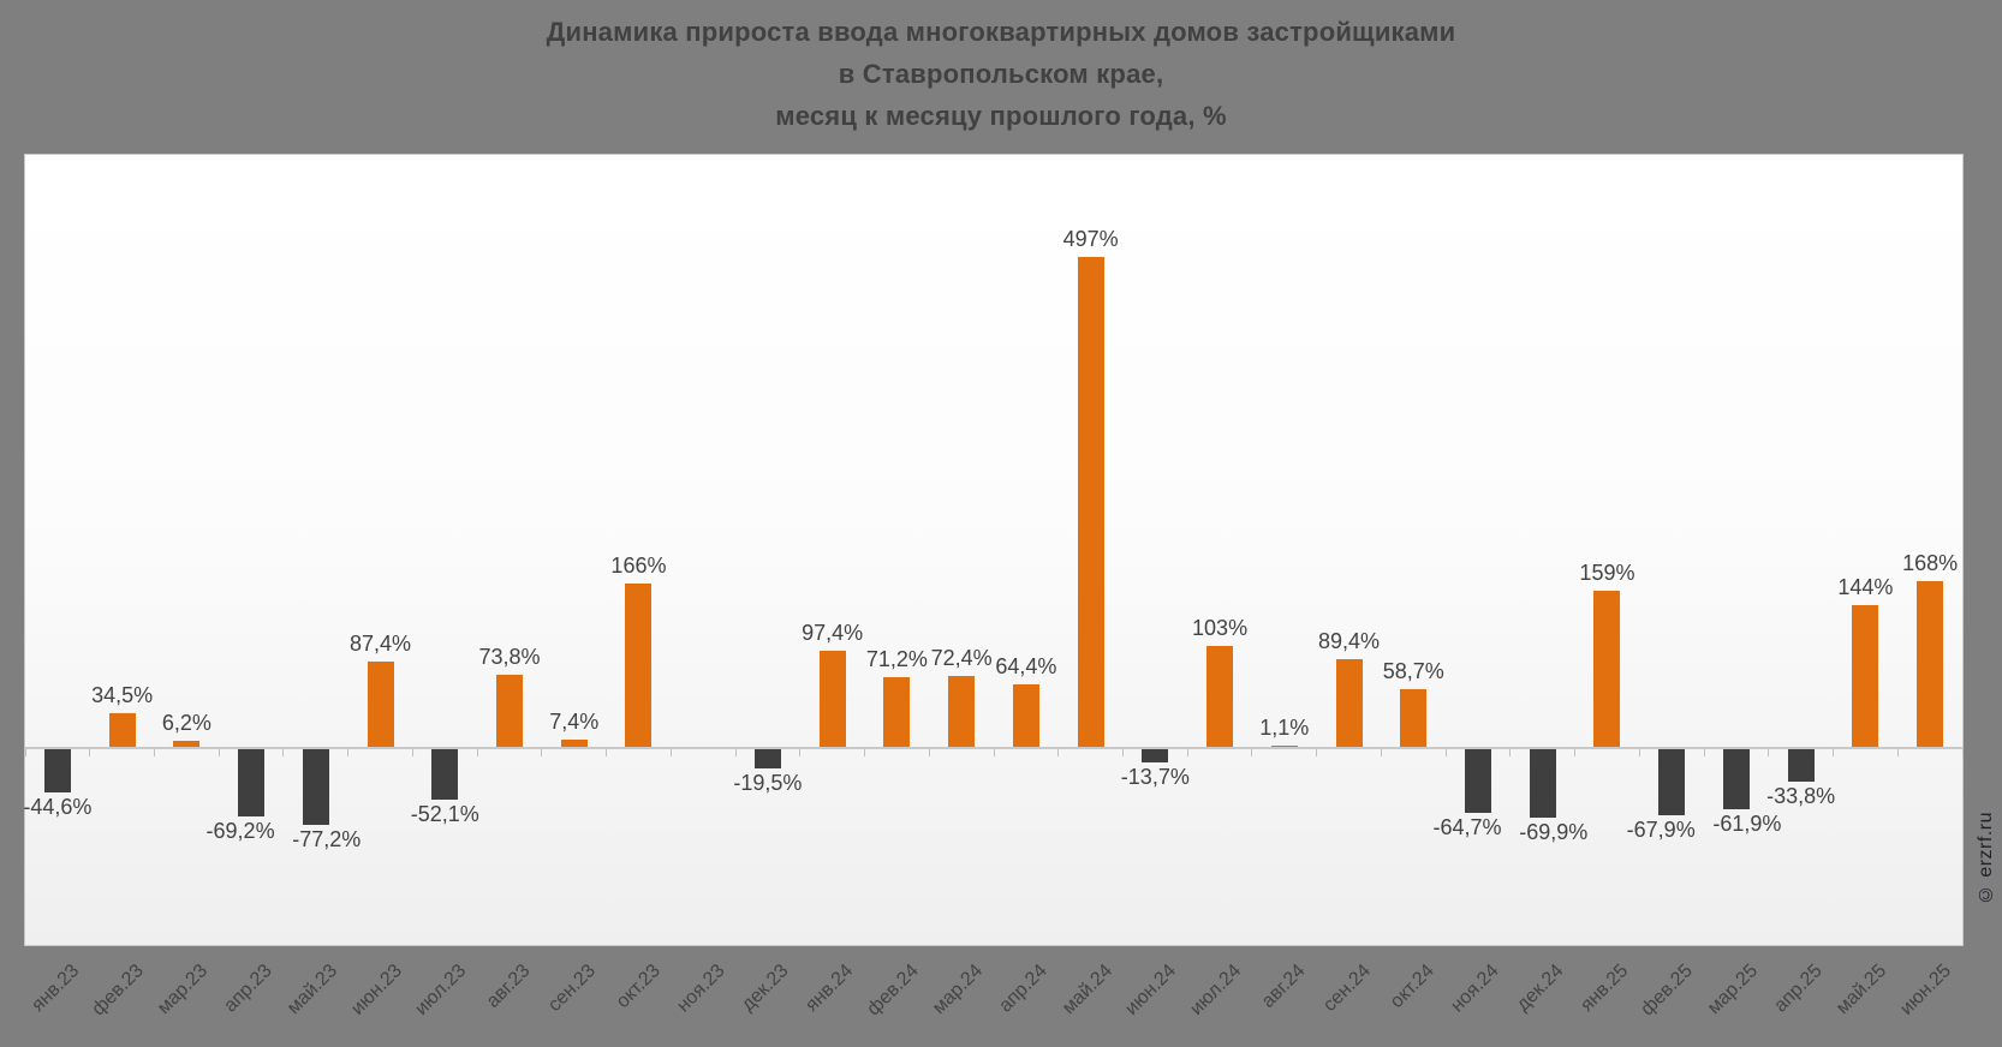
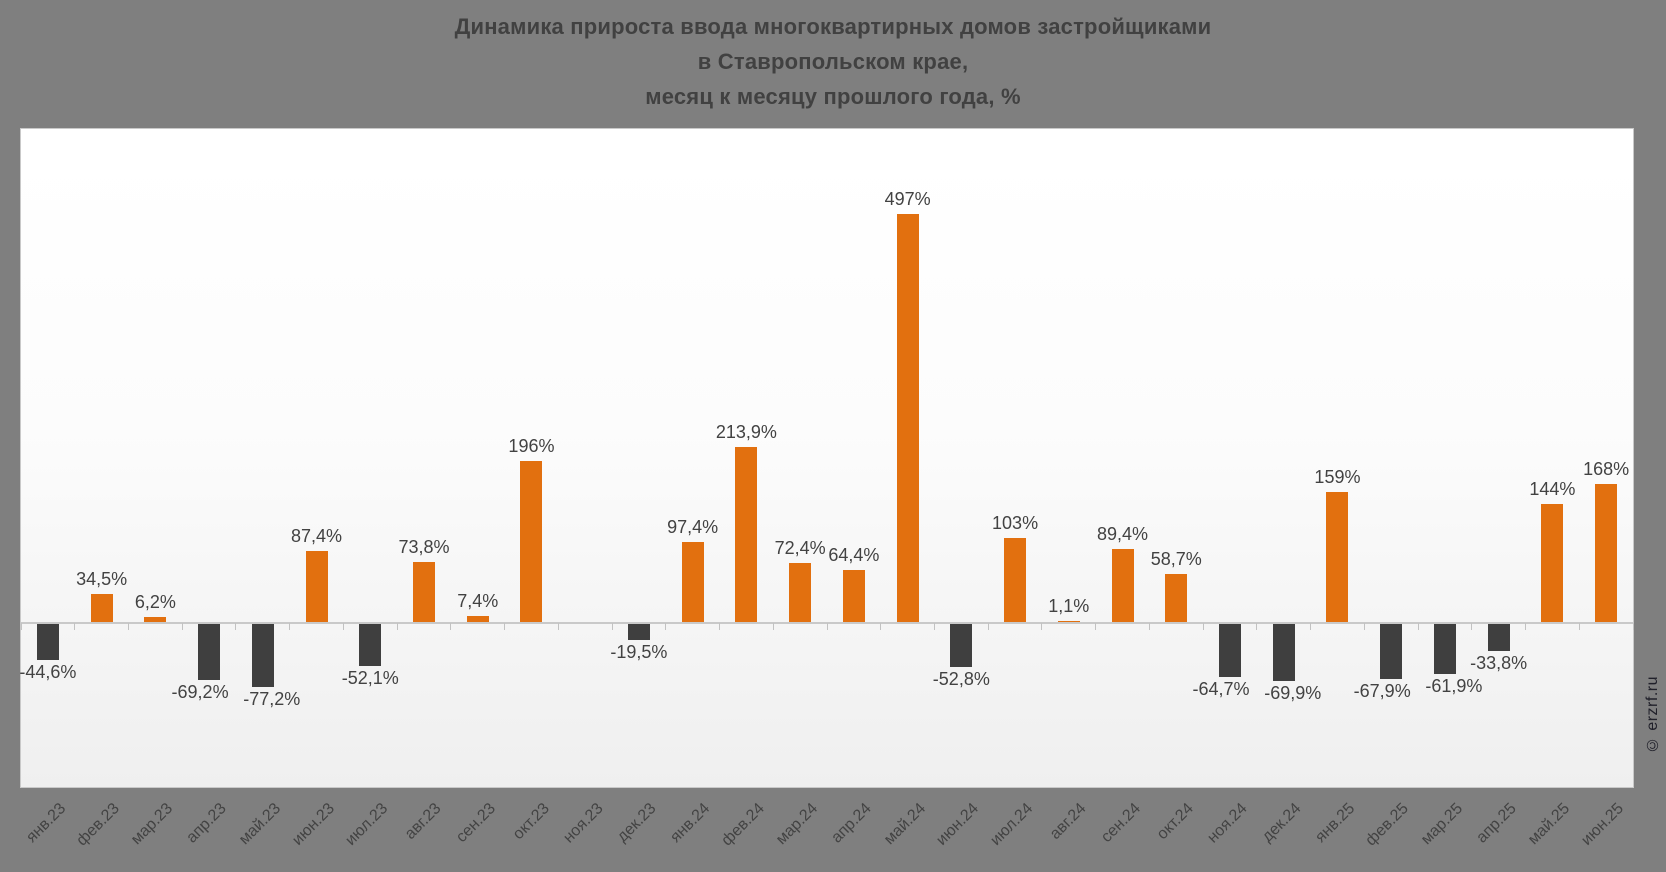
окт.23: 166% -> 196%
фев.24: 71,2% -> 213,9%
июн.24: -13,7% -> -52,8%
